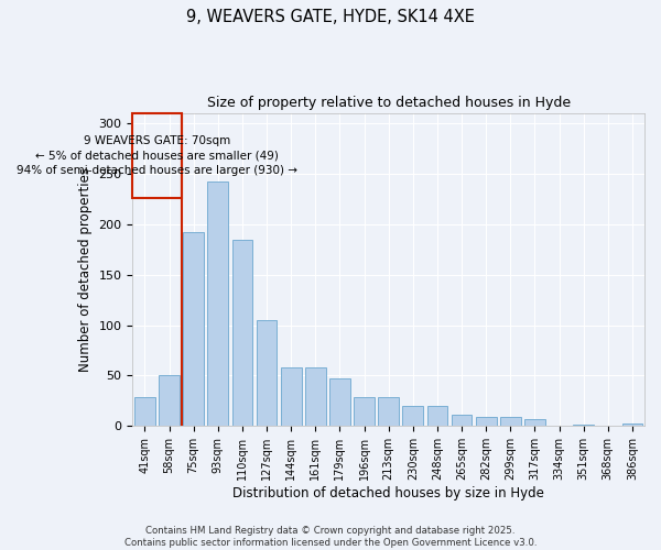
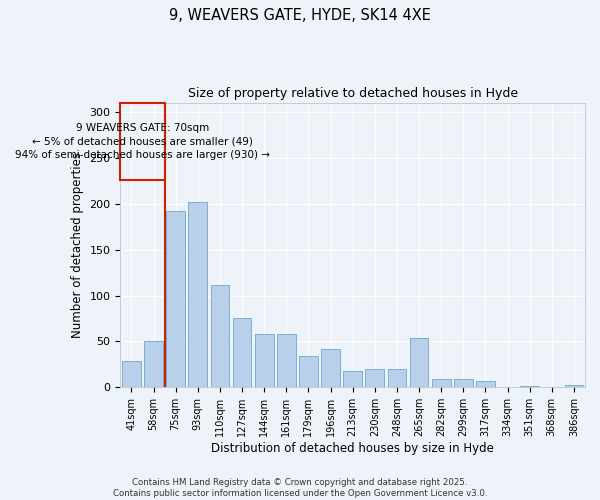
93sqm: 242 -> 202
110sqm: 185 -> 112
127sqm: 105 -> 76
179sqm: 47 -> 34
196sqm: 29 -> 42
213sqm: 29 -> 18
265sqm: 11 -> 54
